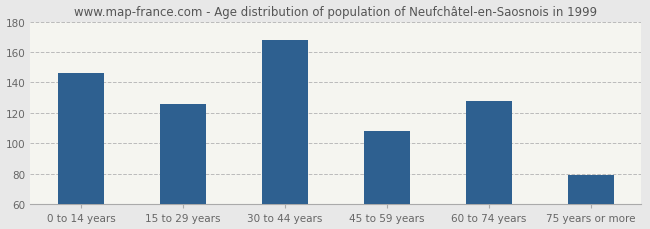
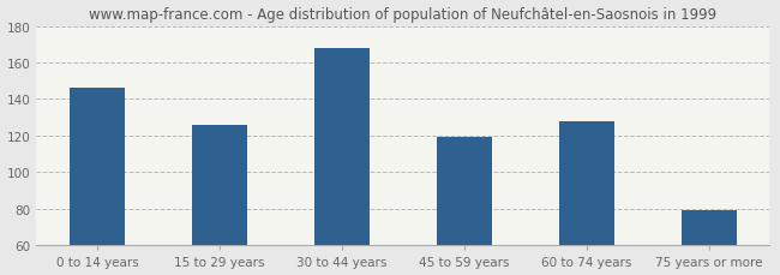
45 to 59 years: 108 -> 119
